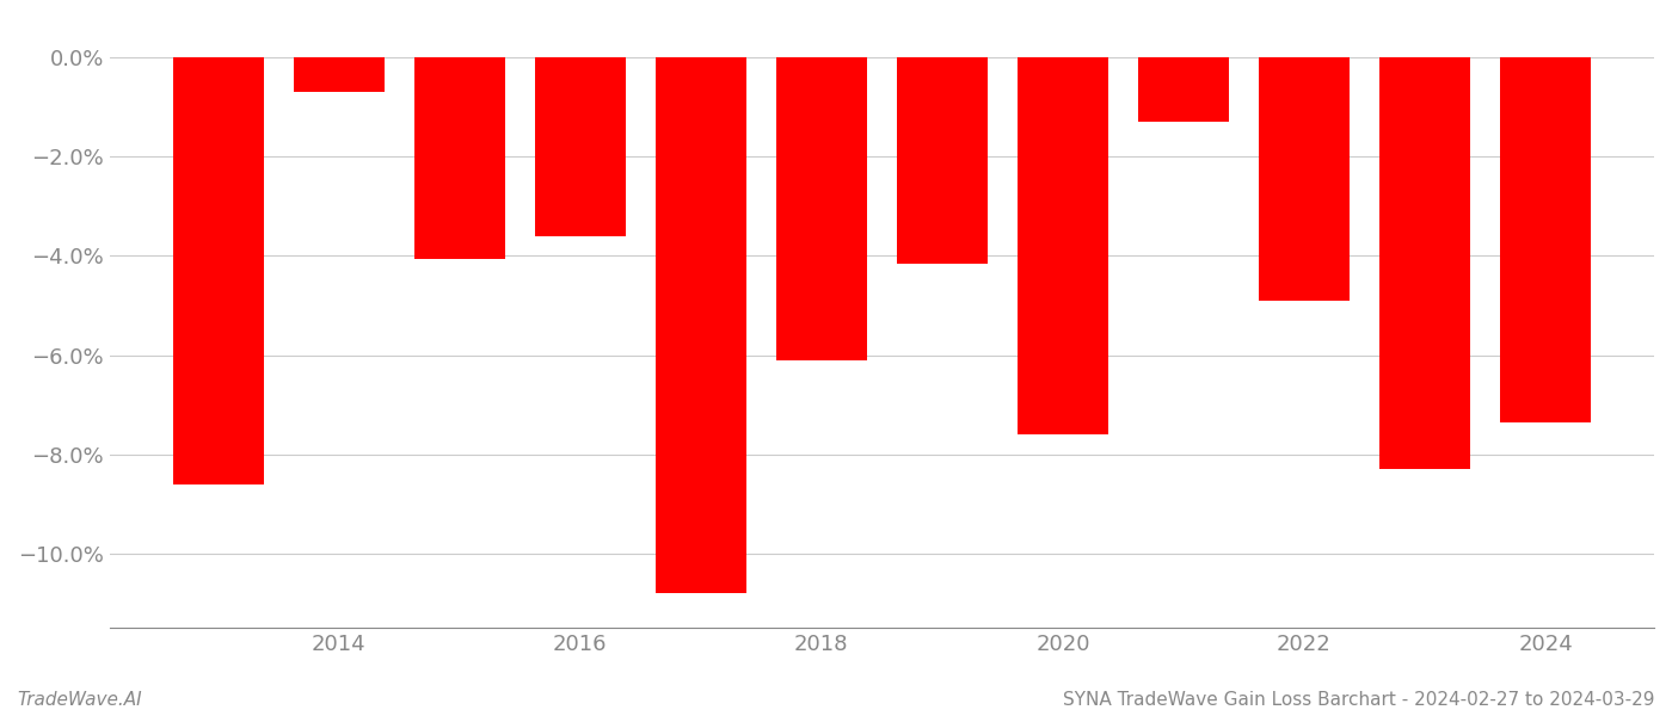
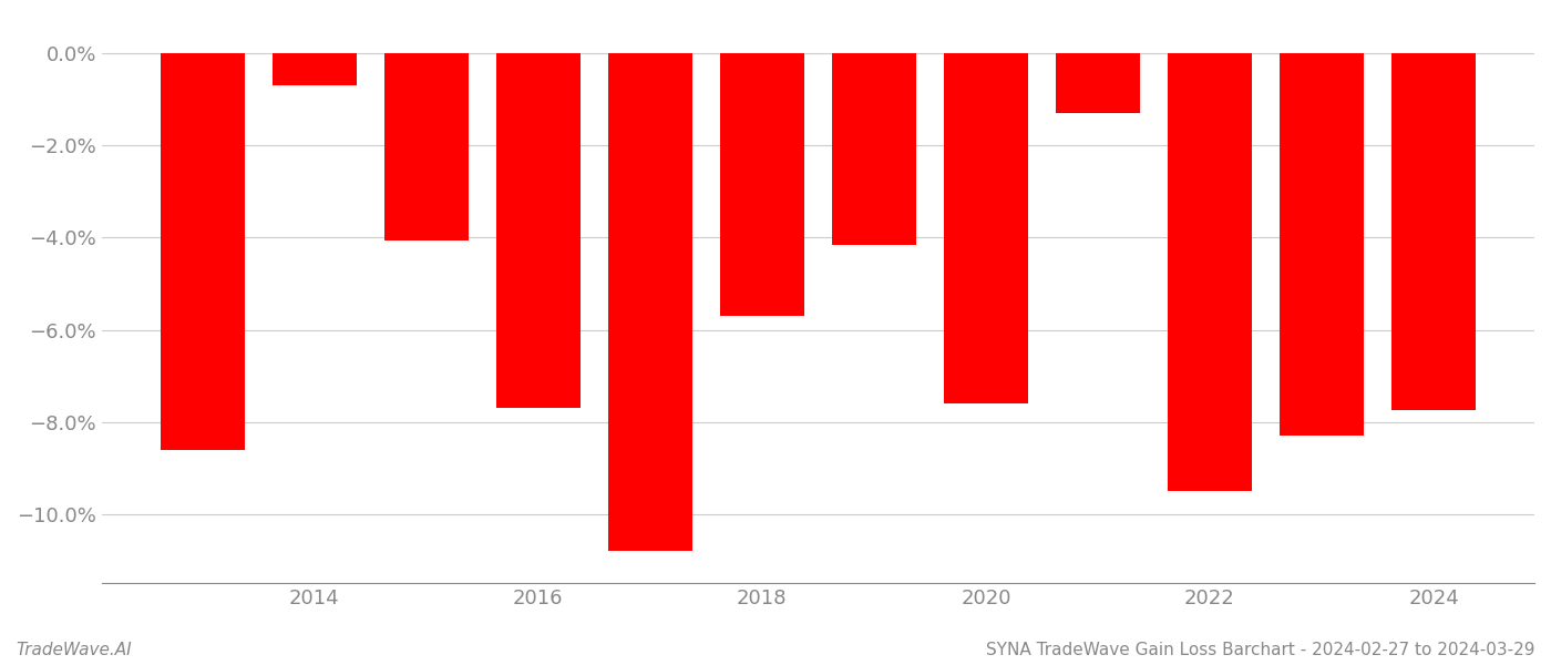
2016: -3.60% -> -7.70%
2018: -6.10% -> -5.70%
2022: -4.90% -> -9.50%
2024: -7.35% -> -7.75%
